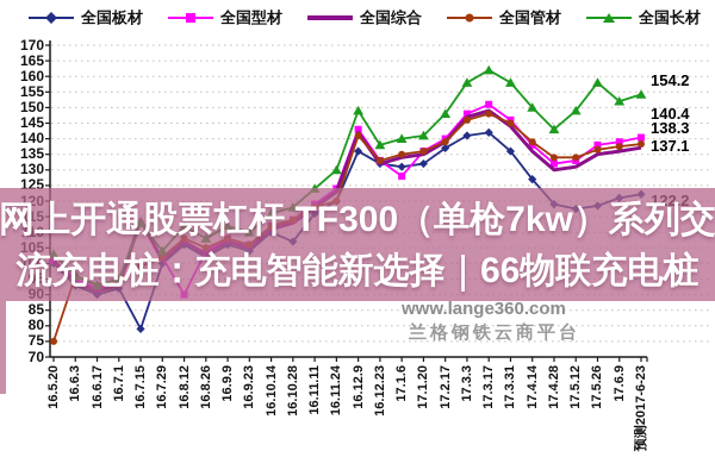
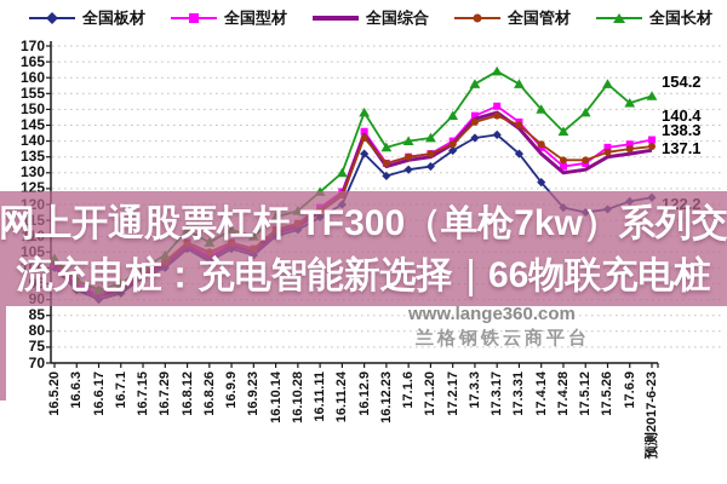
全国管材/16.5.20: 75 -> 102
全国板材/16.7.15: 79 -> 97
全国综合/16.7.15: 114 -> 98
全国长材/16.7.15: 113 -> 100
全国型材/16.8.12: 90 -> 108
全国板材/16.10.28: 107 -> 112
全国管材/16.11.24: 120 -> 123
全国板材/16.12.23: 132 -> 129
全国型材/17.1.6: 128 -> 135
